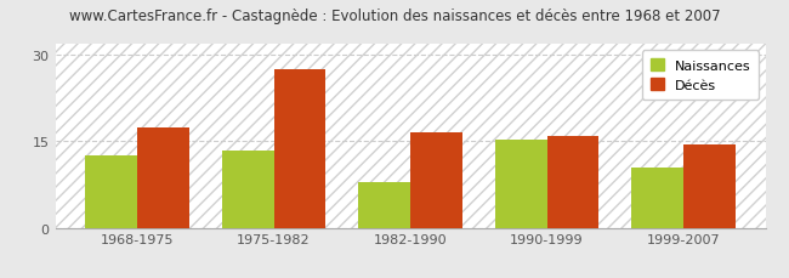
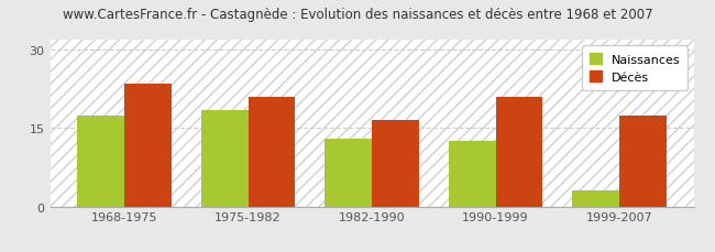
Naissances/1968-1975: 12.5 -> 17.5
Décès/1968-1975: 17.5 -> 23.5
Naissances/1975-1982: 13.5 -> 18.5
Décès/1975-1982: 27.5 -> 21.0
Naissances/1982-1990: 8.0 -> 13.0
Naissances/1990-1999: 15.2 -> 12.5
Décès/1990-1999: 16.0 -> 21.0
Naissances/1999-2007: 10.5 -> 3.0
Décès/1999-2007: 14.5 -> 17.5
